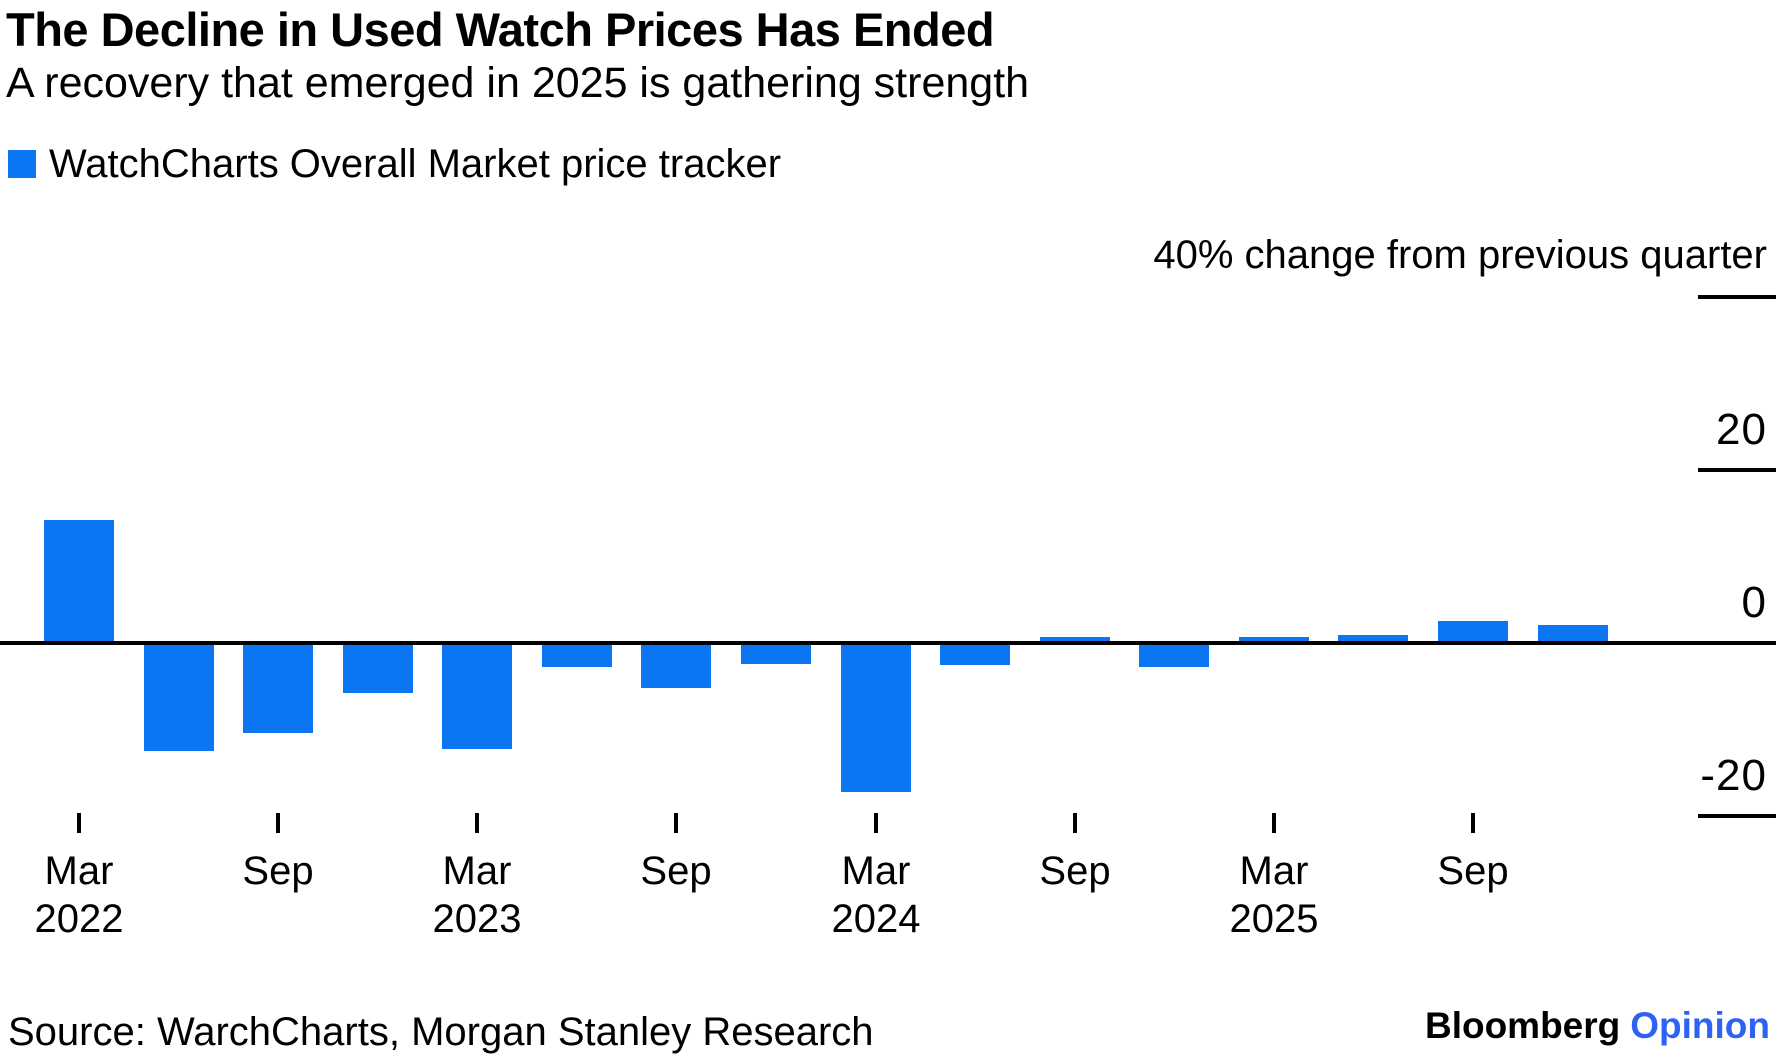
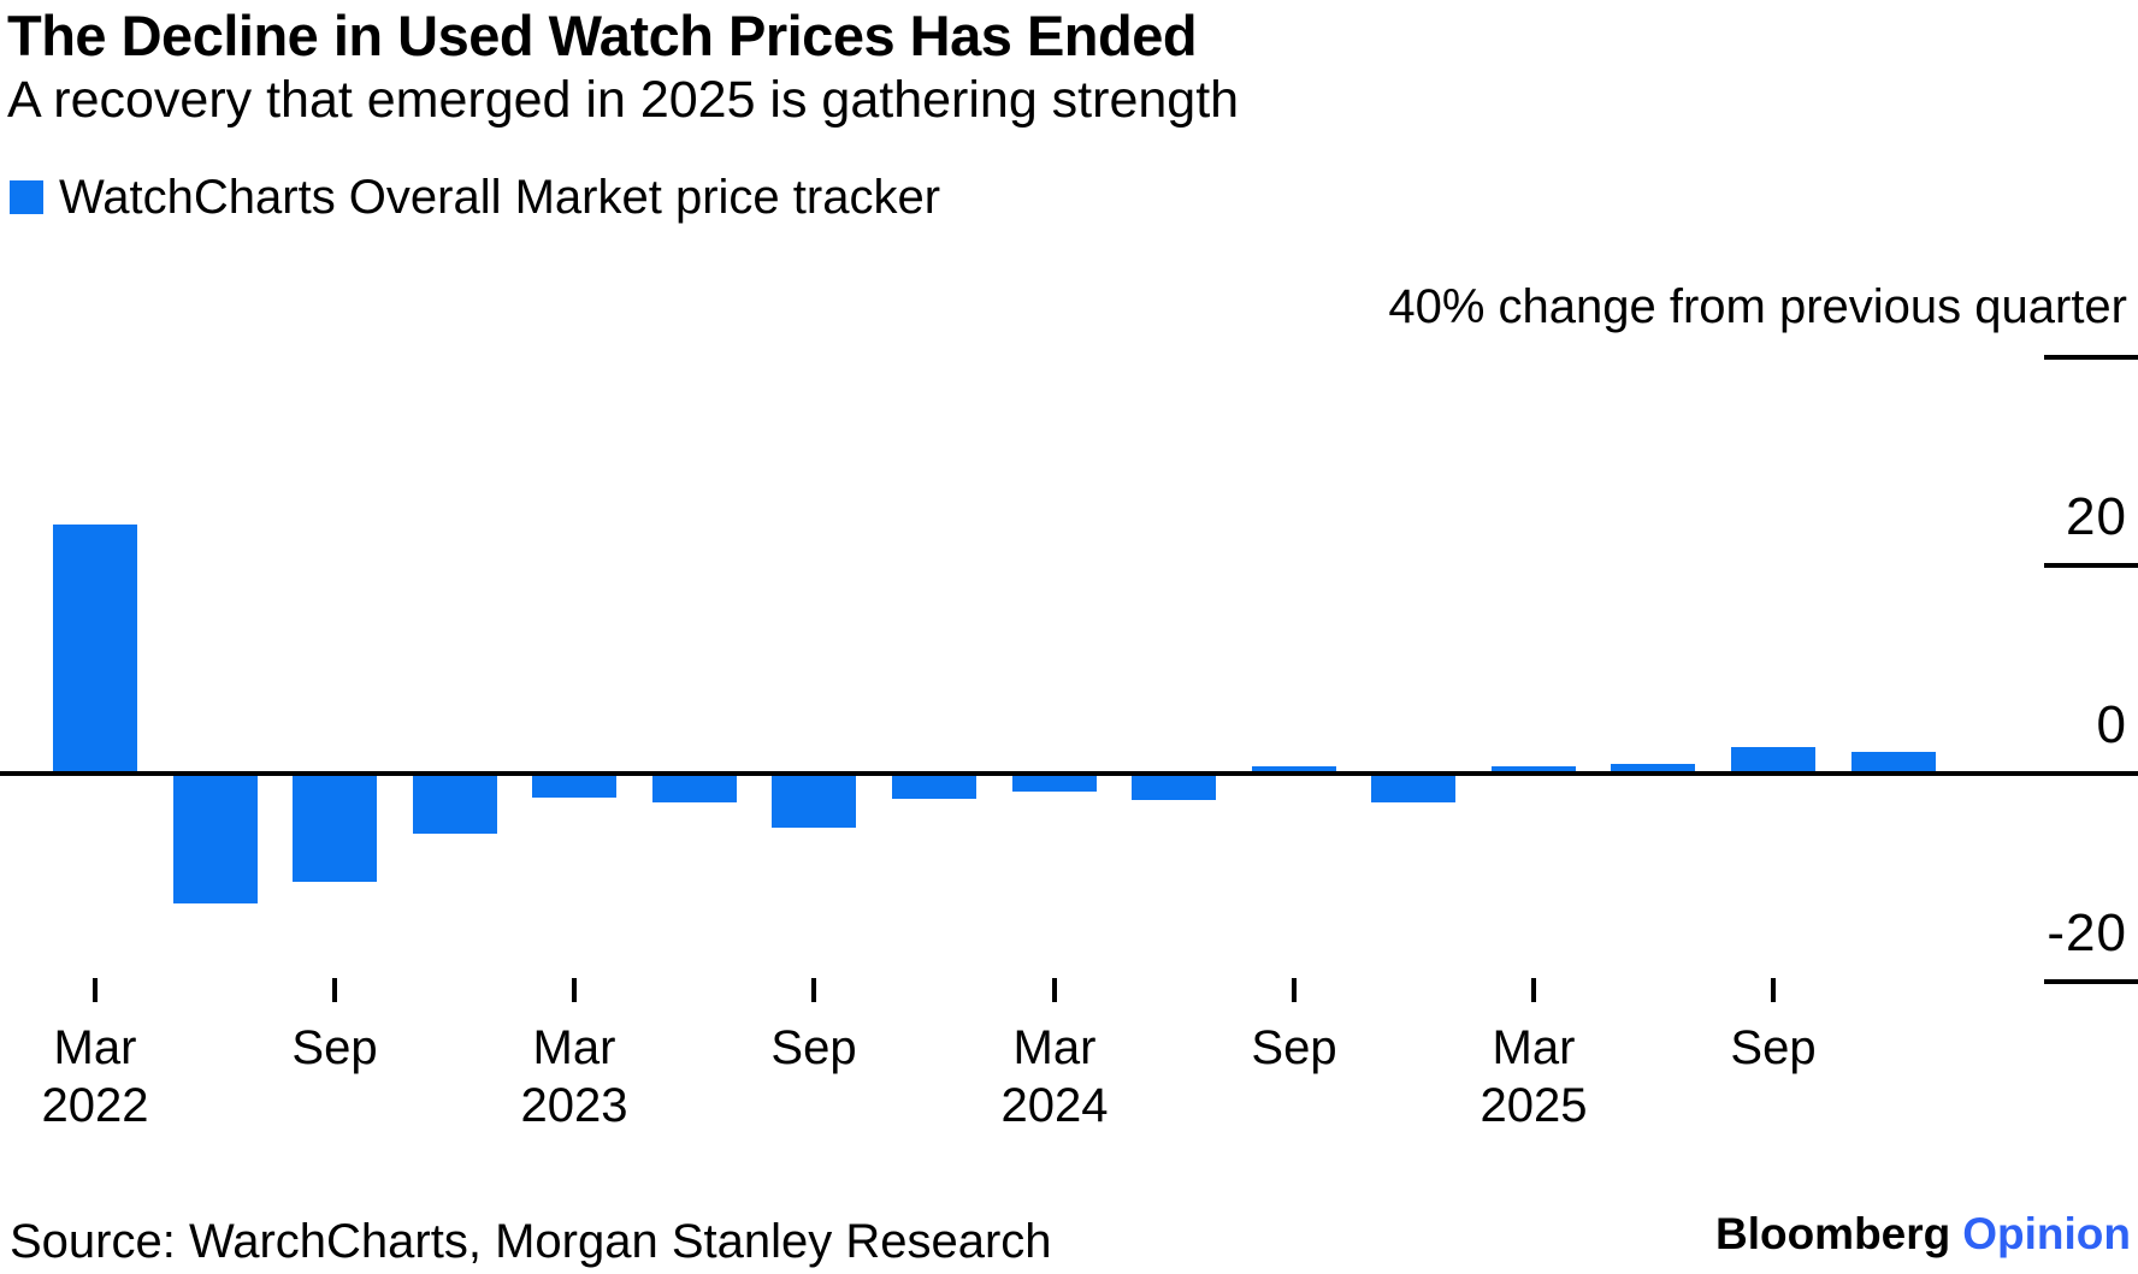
Mar 2022: 14 -> 24
Mar 2023: -12 -> -2
Mar 2024: -17 -> -2
